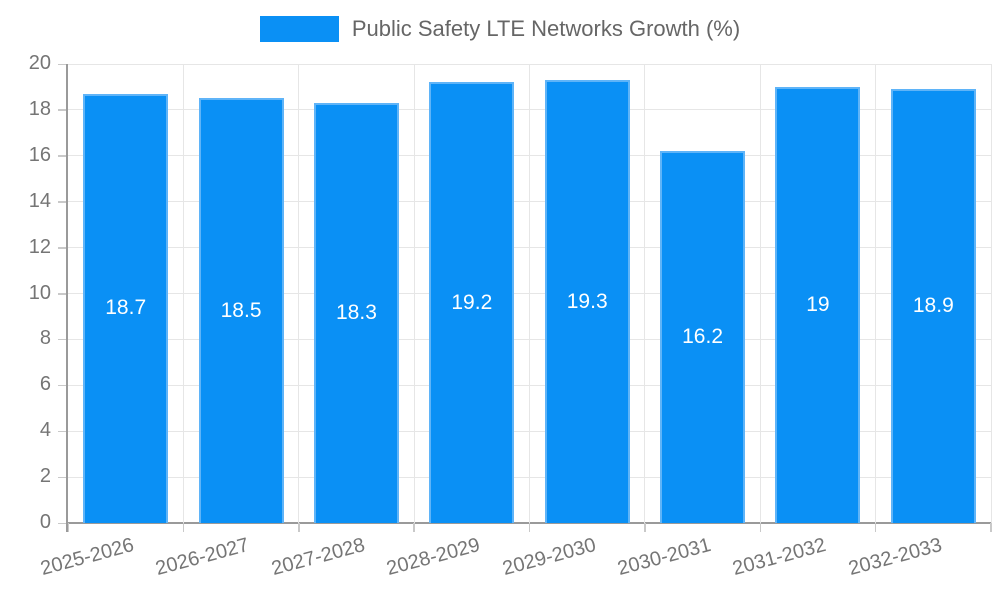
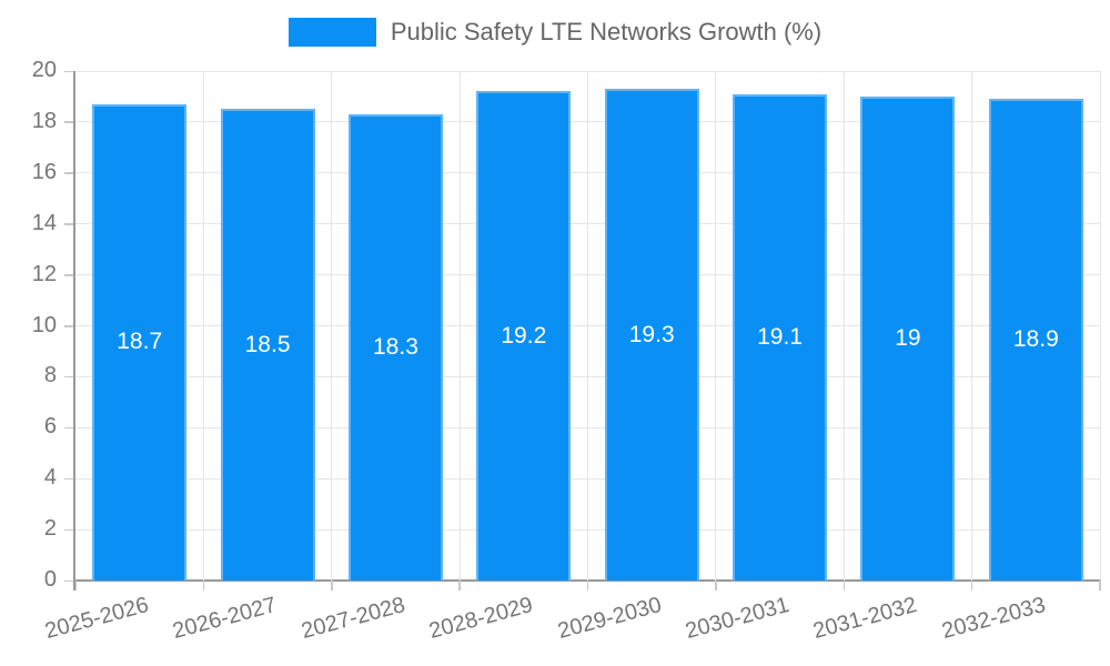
2030-2031: 16.2 -> 19.1
